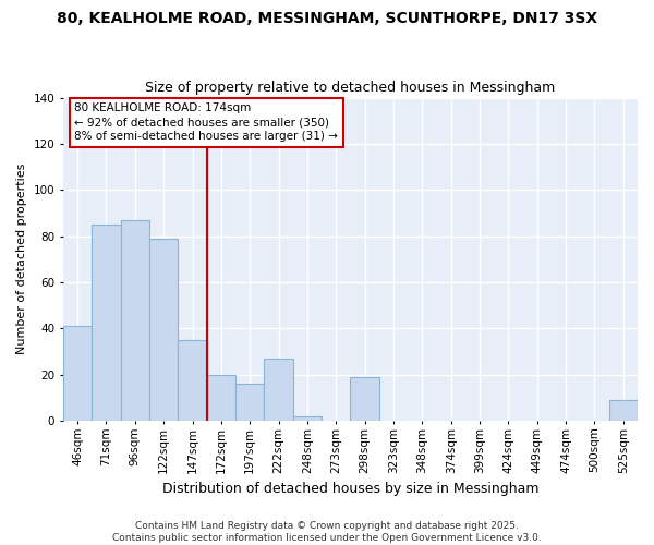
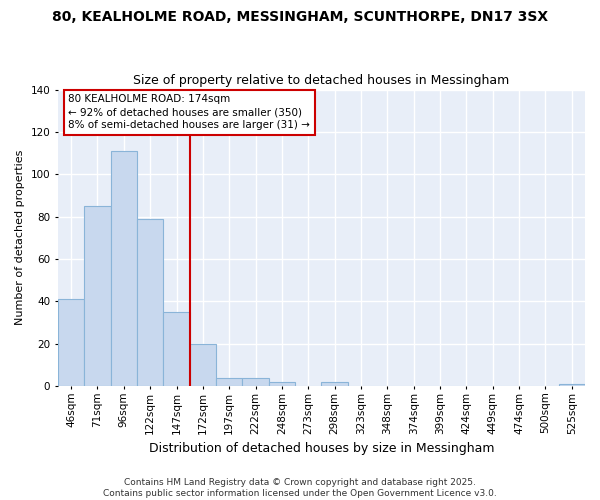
96sqm: 87 -> 111
197sqm: 16 -> 4
222sqm: 27 -> 4
298sqm: 19 -> 2
525sqm: 9 -> 1
